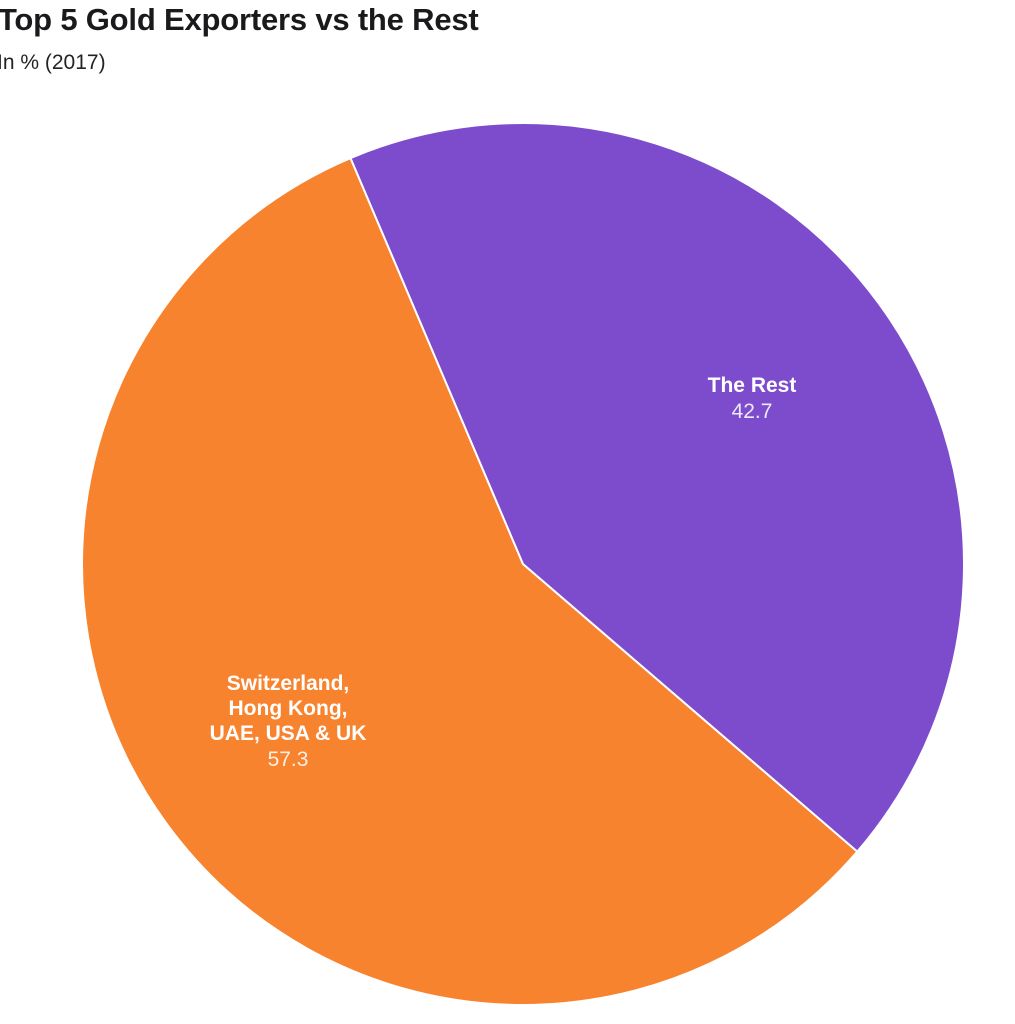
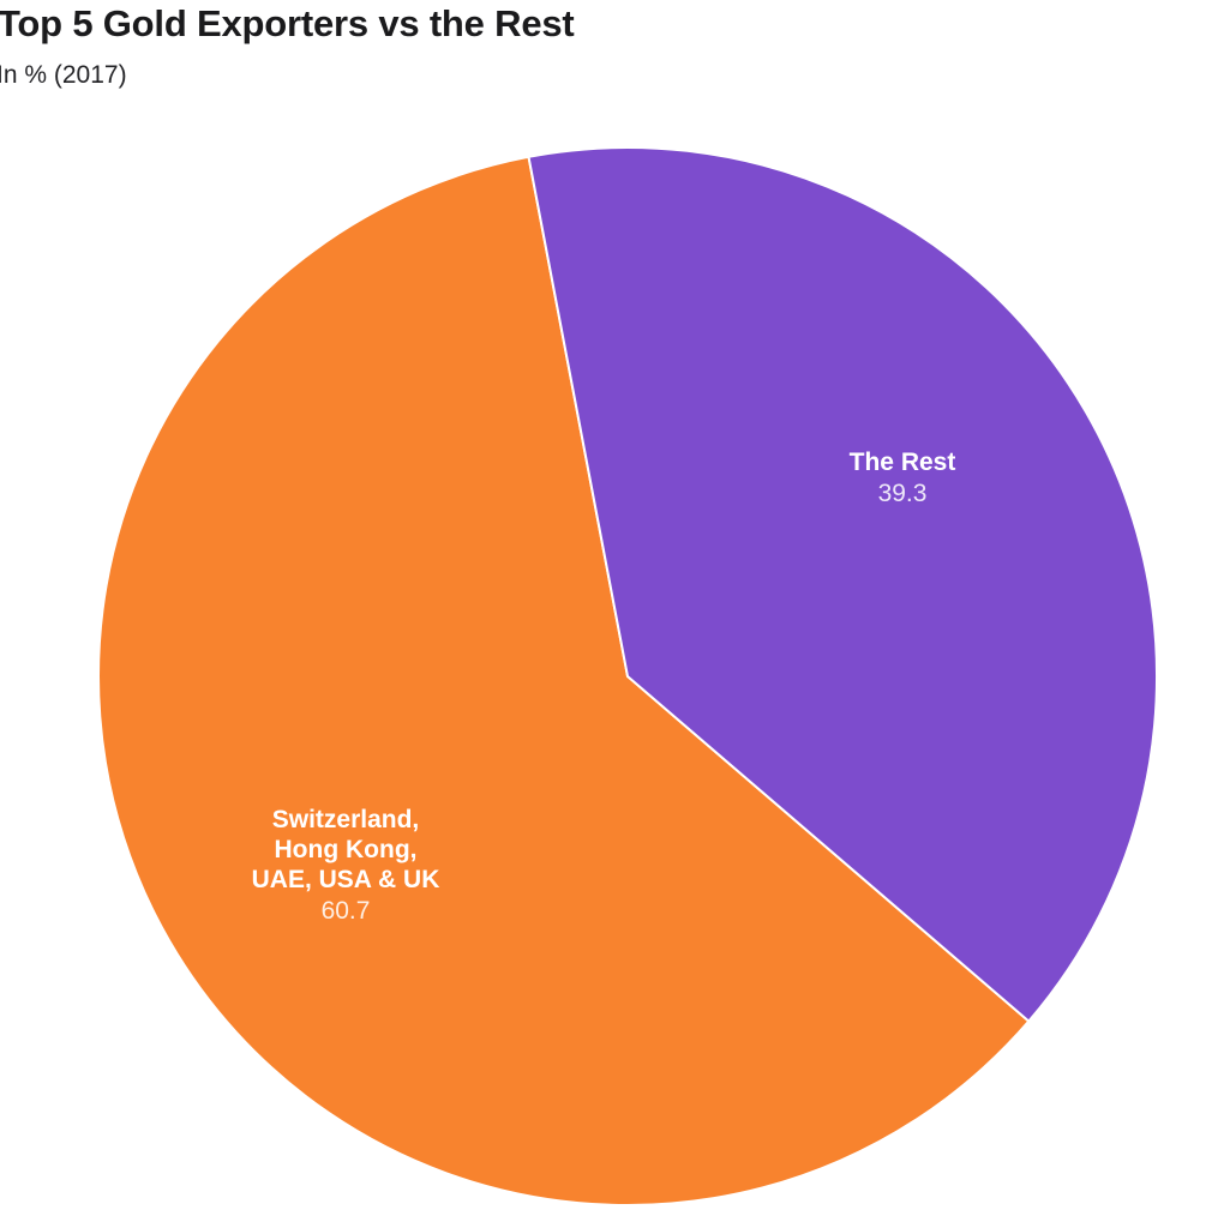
Switzerland, Hong Kong, UAE, USA & UK: 57.3 -> 60.7
The Rest: 42.7 -> 39.3
